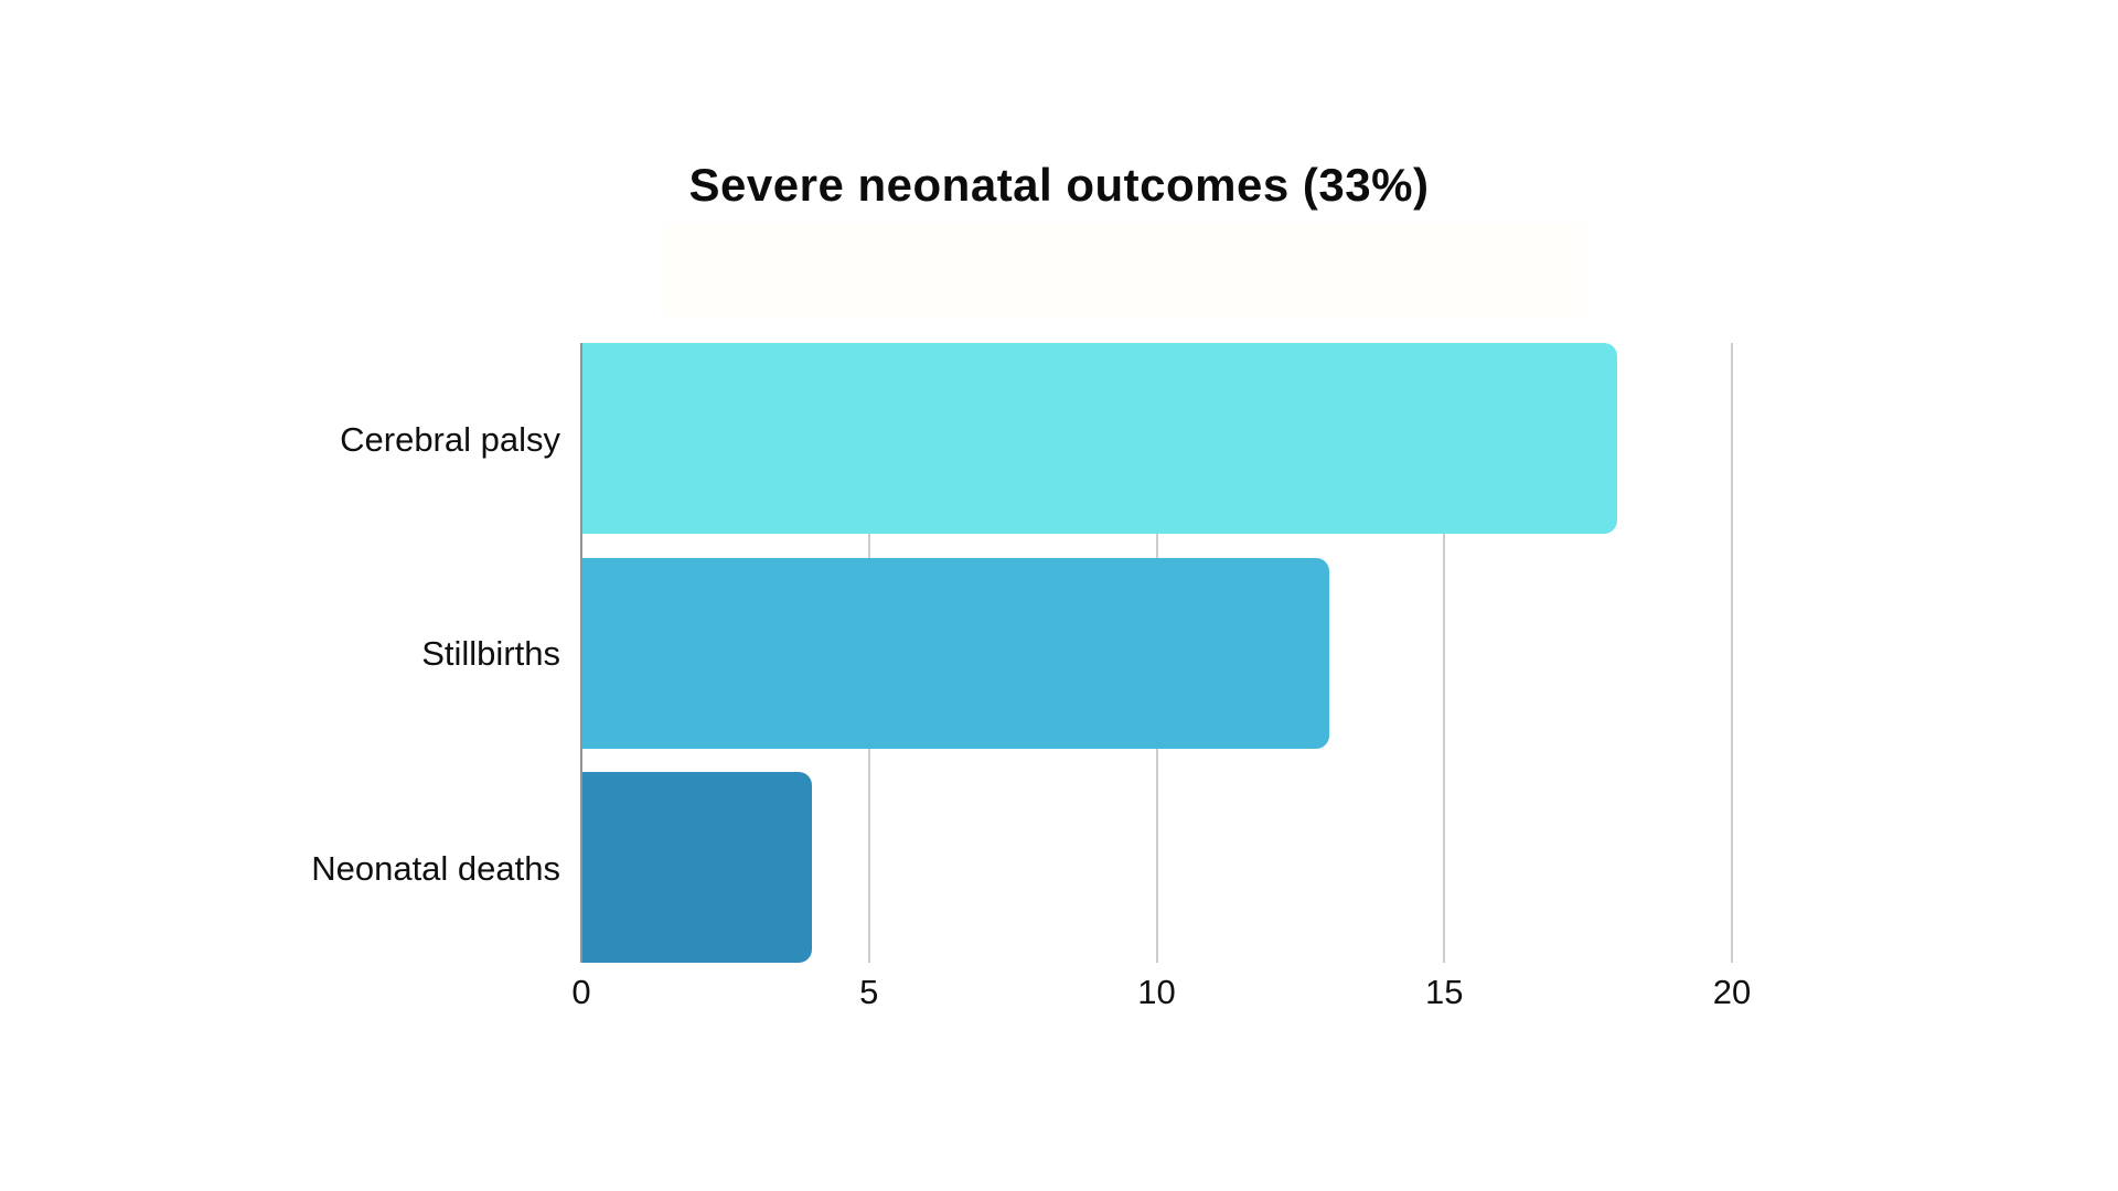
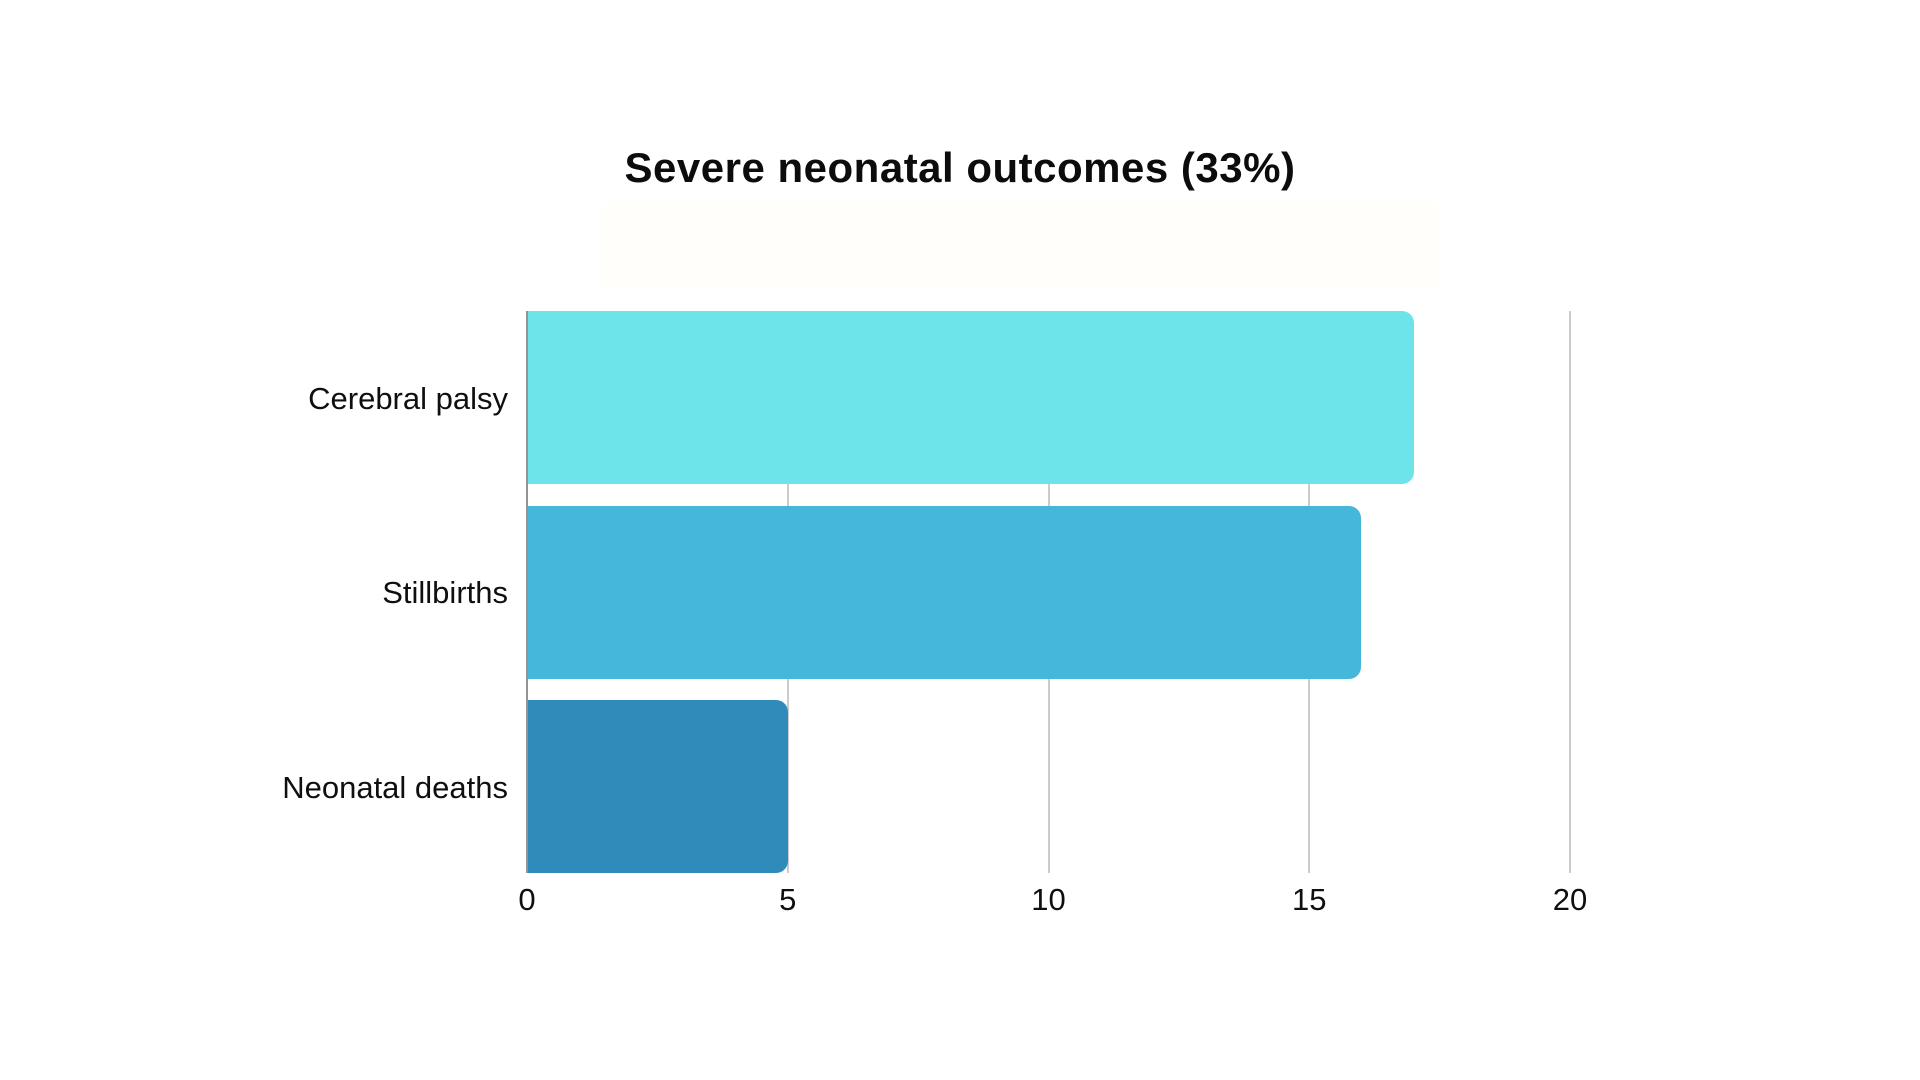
Cerebral palsy: 18 -> 17
Stillbirths: 13 -> 16
Neonatal deaths: 4 -> 5
